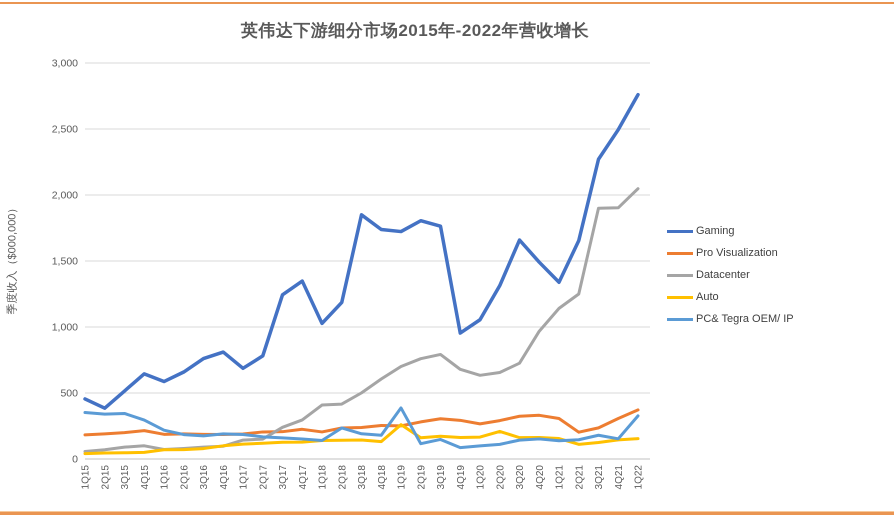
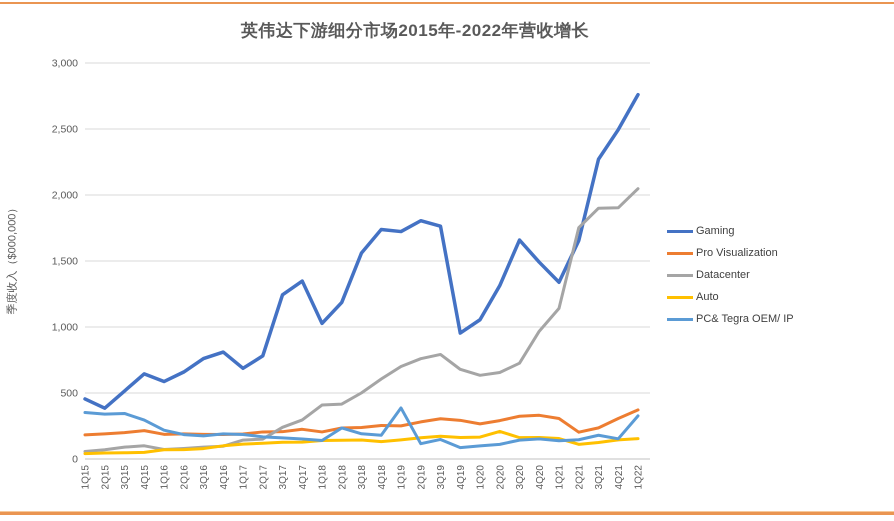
Gaming/3Q18: 1850 -> 1560
Auto/1Q19: 260 -> 140
Datacenter/2Q21: 1250 -> 1750
